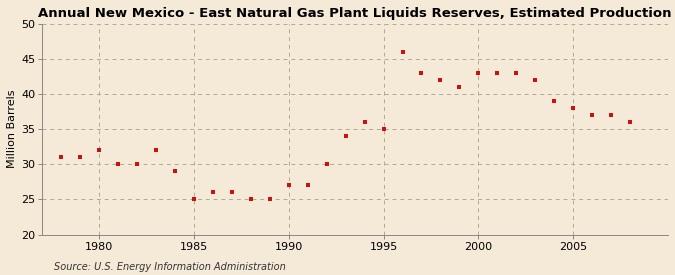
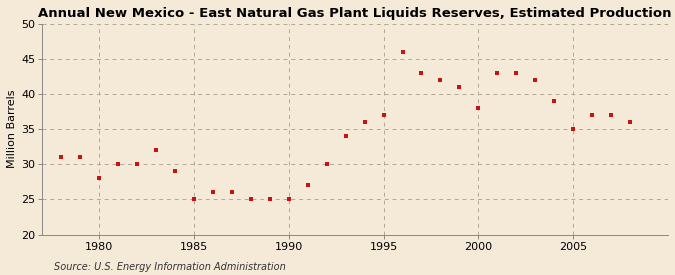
1980: 32 -> 28
1990: 27 -> 25
1995: 35 -> 37
2000: 43 -> 38
2005: 38 -> 35
